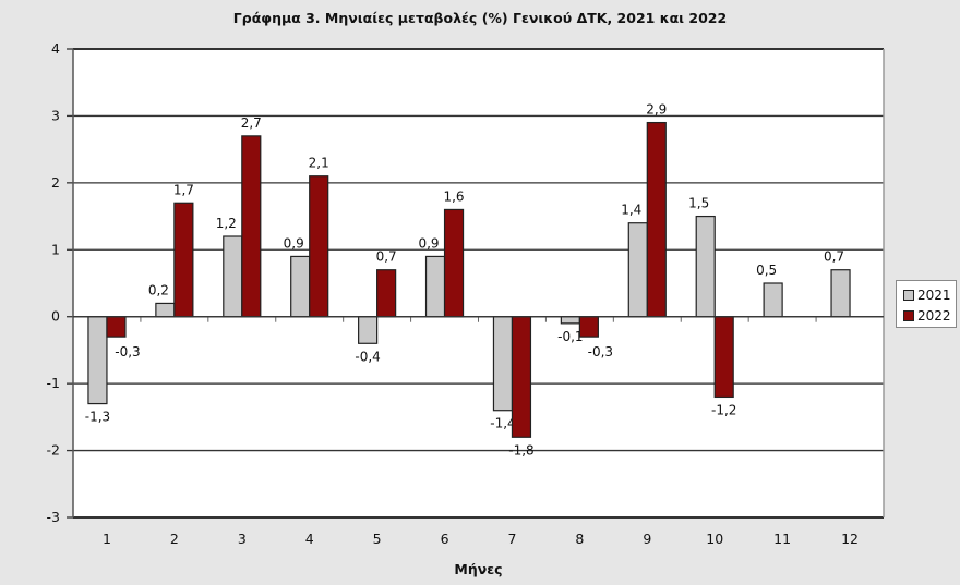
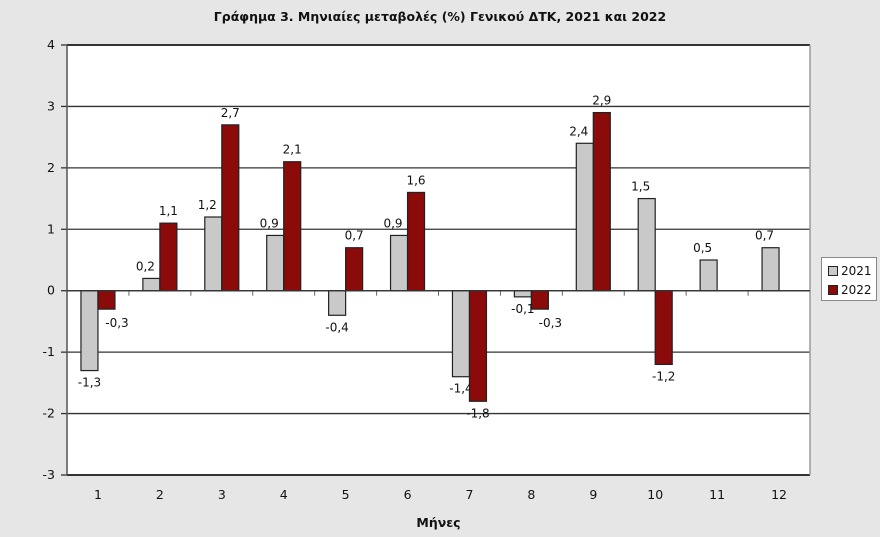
2022/2: 1,7 -> 1,1
2021/9: 1,4 -> 2,4
